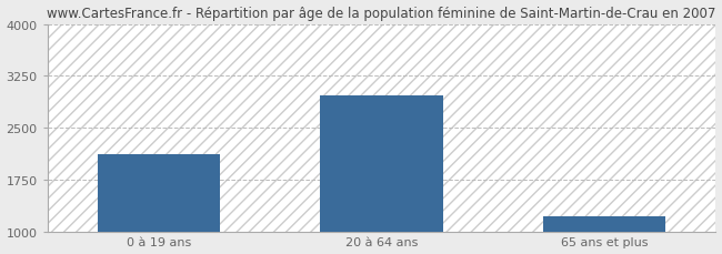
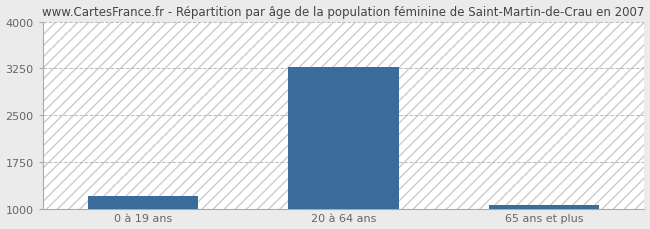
0 à 19 ans: 2120 -> 1200
20 à 64 ans: 2960 -> 3270
65 ans et plus: 1220 -> 1060
